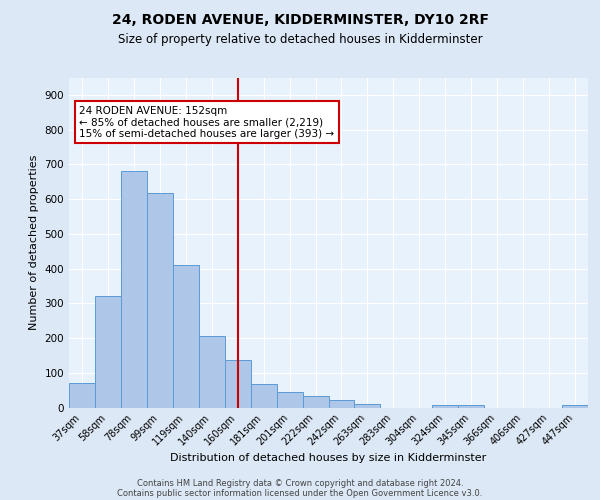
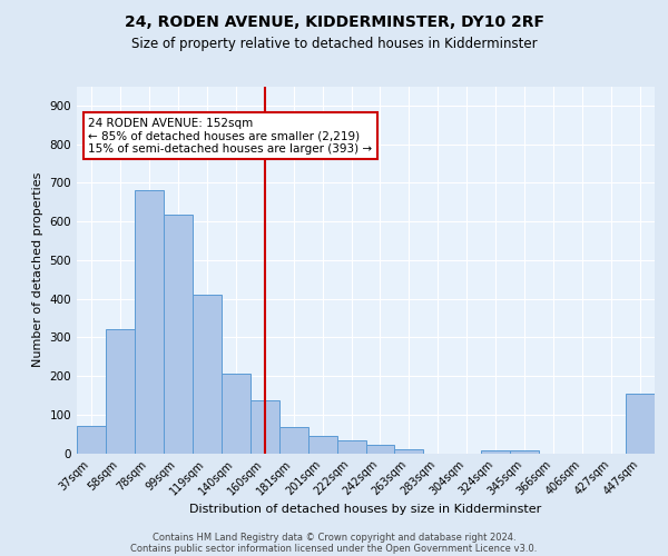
447sqm: 8 -> 155
